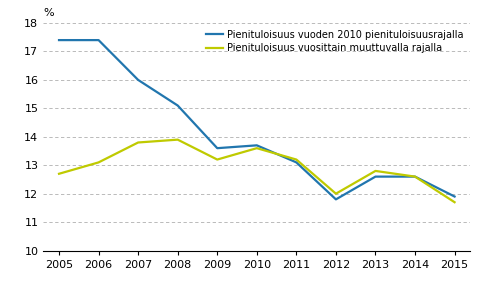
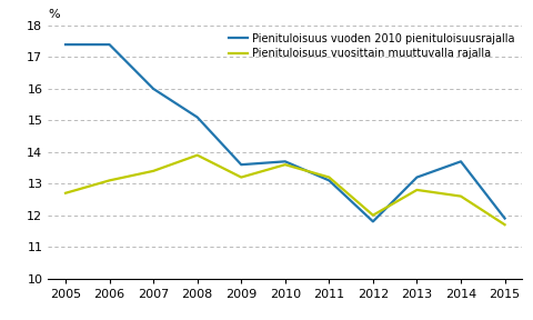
Pienituloisuus vuosittain muuttuvalla rajalla/2007: 13.8 -> 13.4
Pienituloisuus vuoden 2010 pienituloisuusrajalla/2013: 12.6 -> 13.2
Pienituloisuus vuoden 2010 pienituloisuusrajalla/2014: 12.6 -> 13.7
